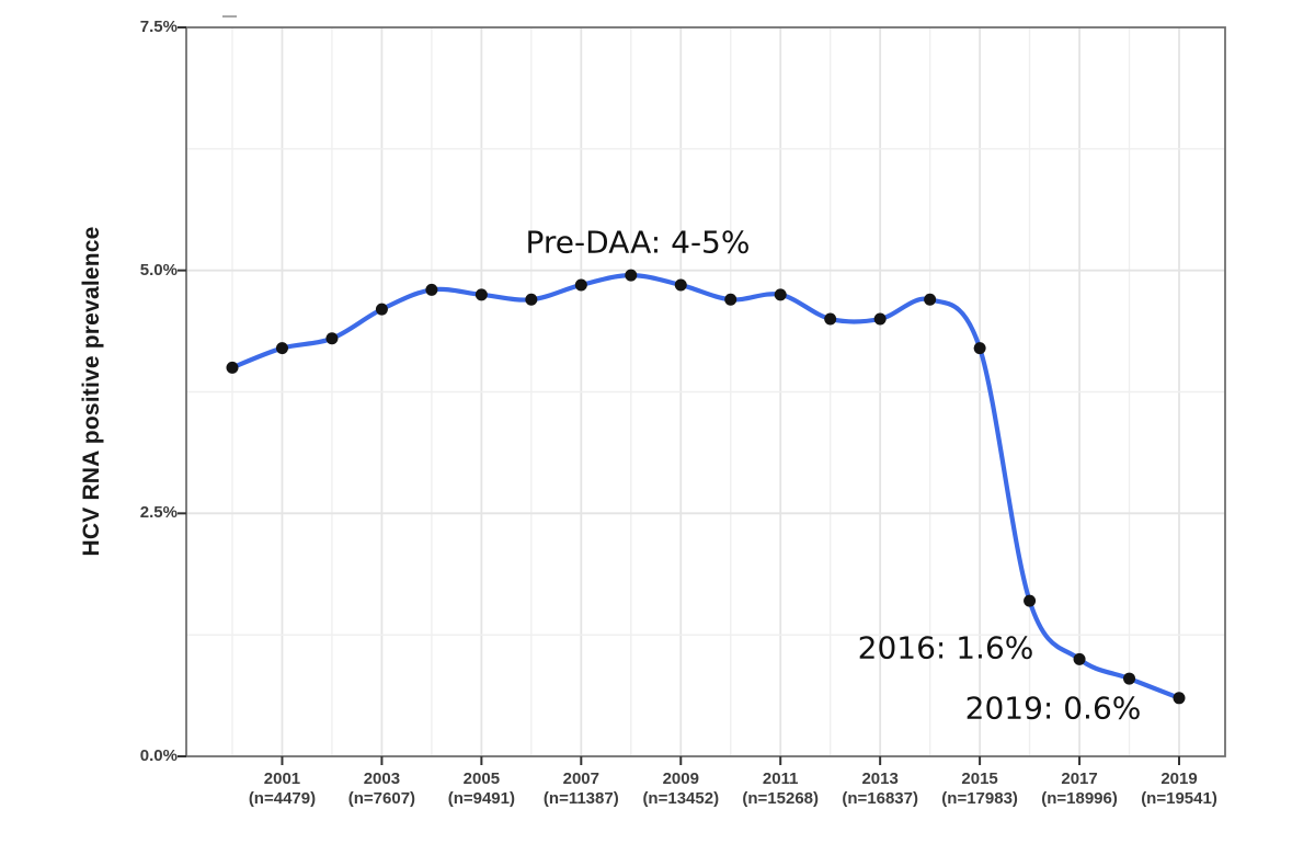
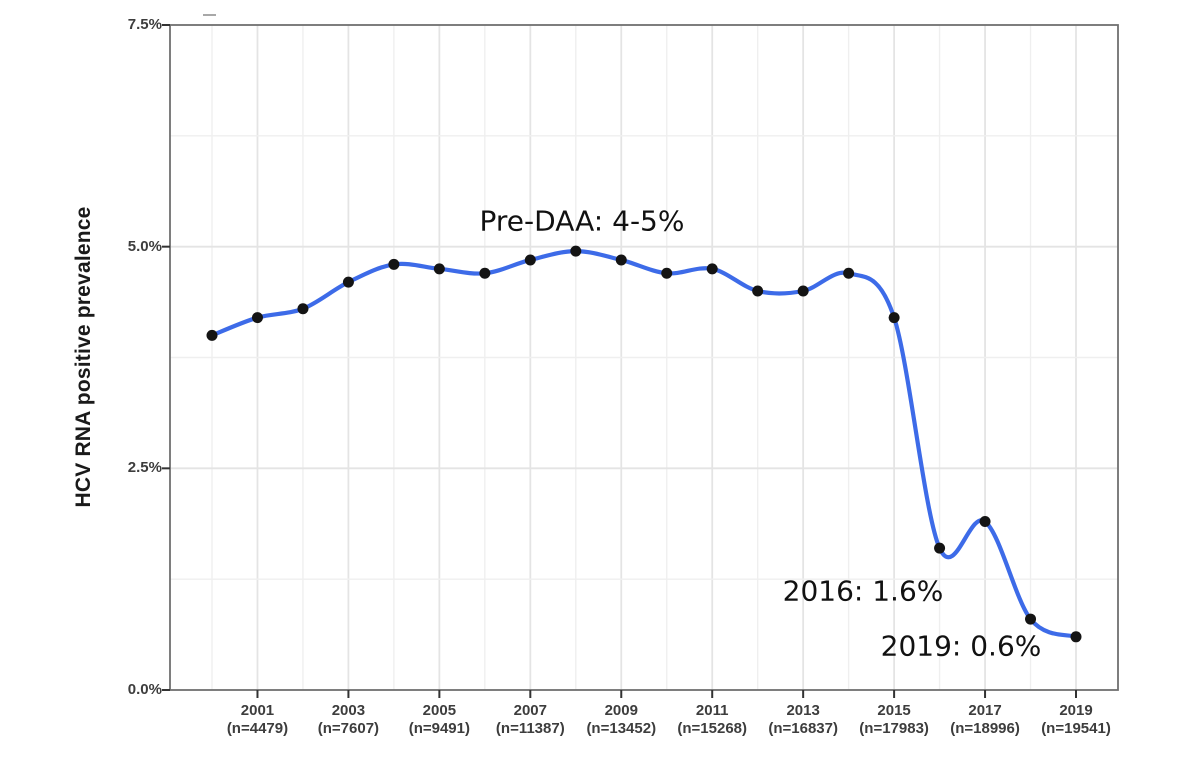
2017: 1.0% -> 1.9%
